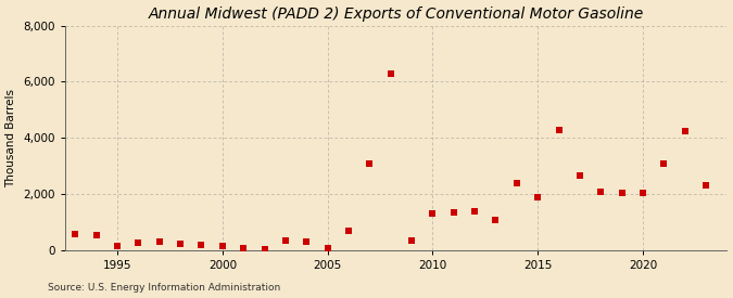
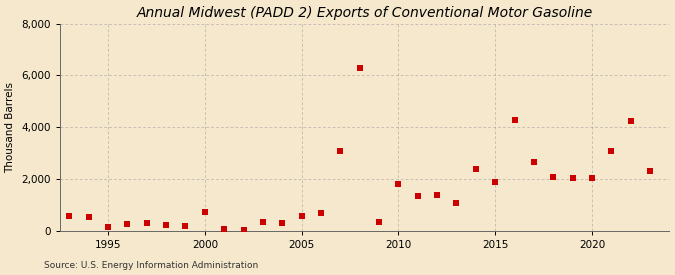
2000: 180 -> 750
2005: 80 -> 600
2010: 1,300 -> 1,800
